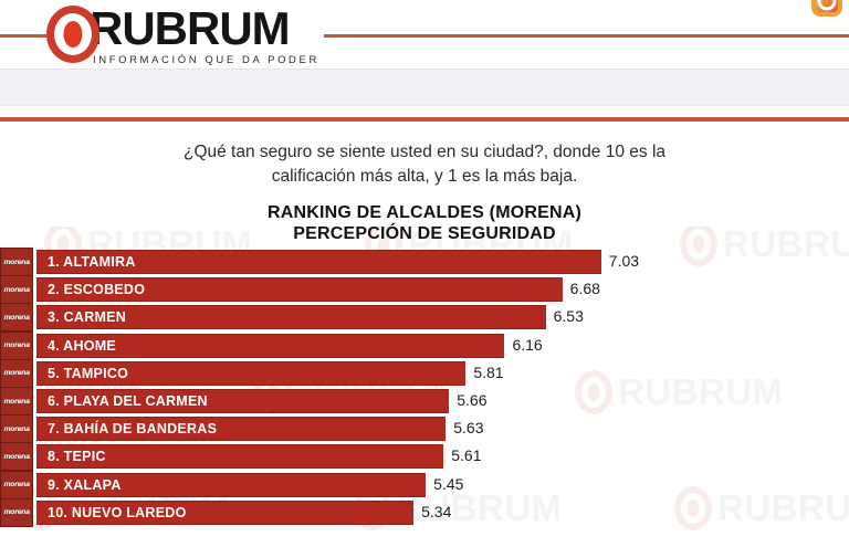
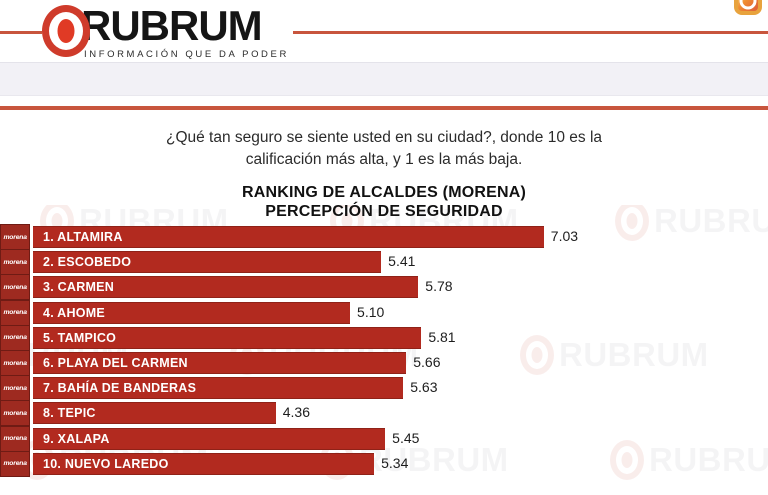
2. ESCOBEDO: 6.68 -> 5.41
3. CARMEN: 6.53 -> 5.78
4. AHOME: 6.16 -> 5.10
8. TEPIC: 5.61 -> 4.36
